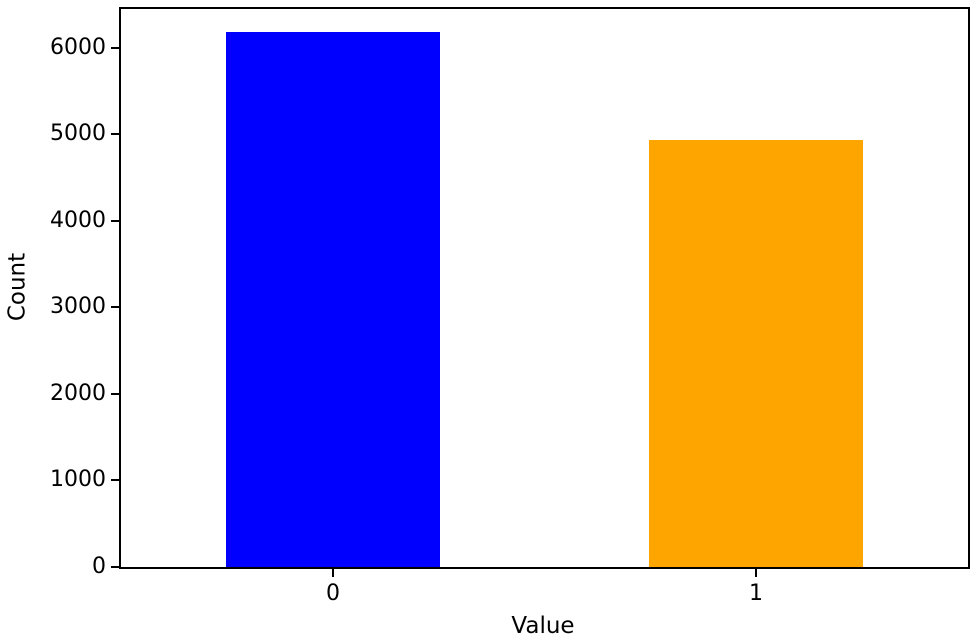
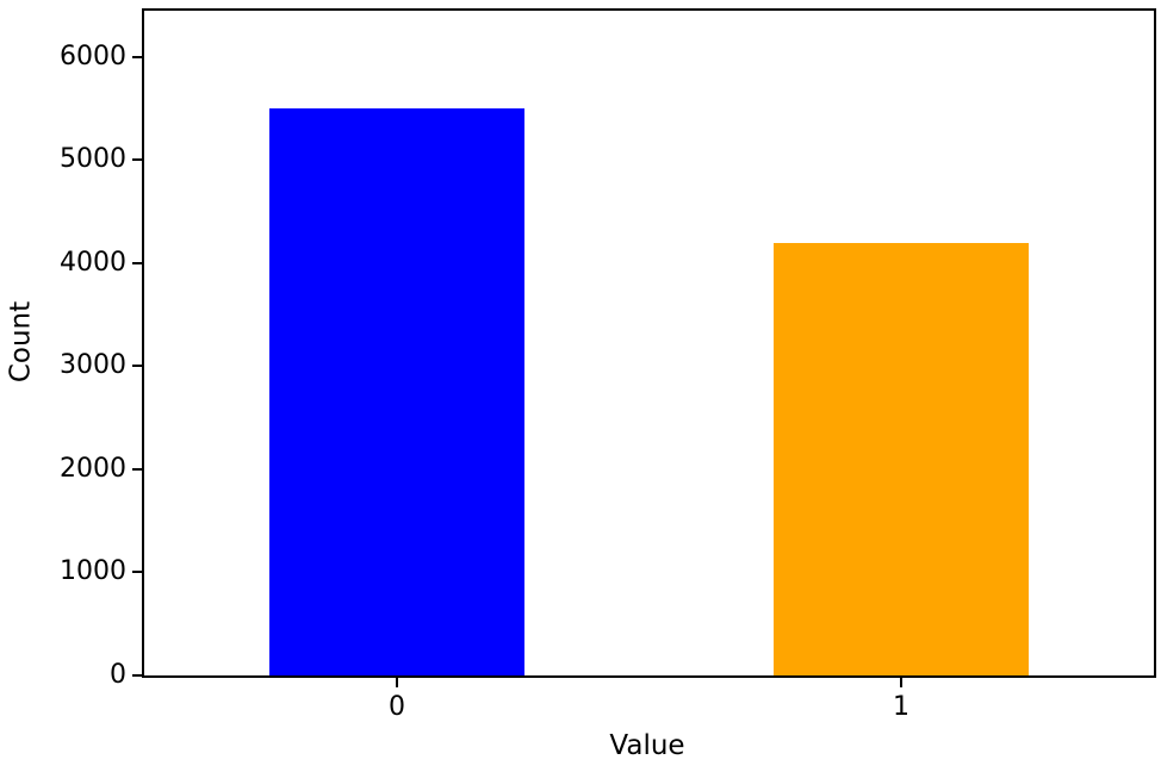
0: 6200 -> 5500
1: 4900 -> 4200
